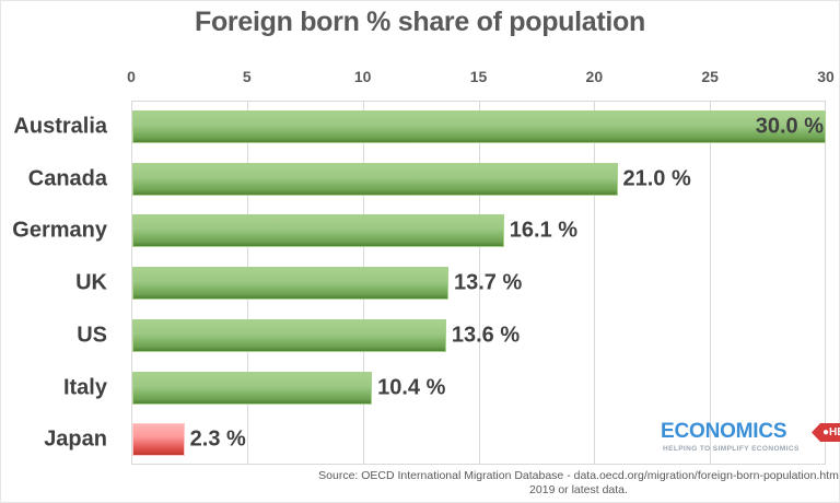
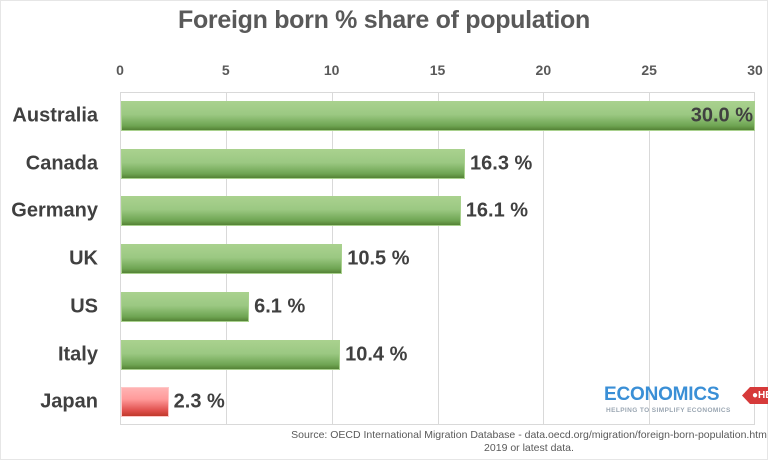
Canada: 21.0 -> 16.3
UK: 13.7 -> 10.5
US: 13.6 -> 6.1
